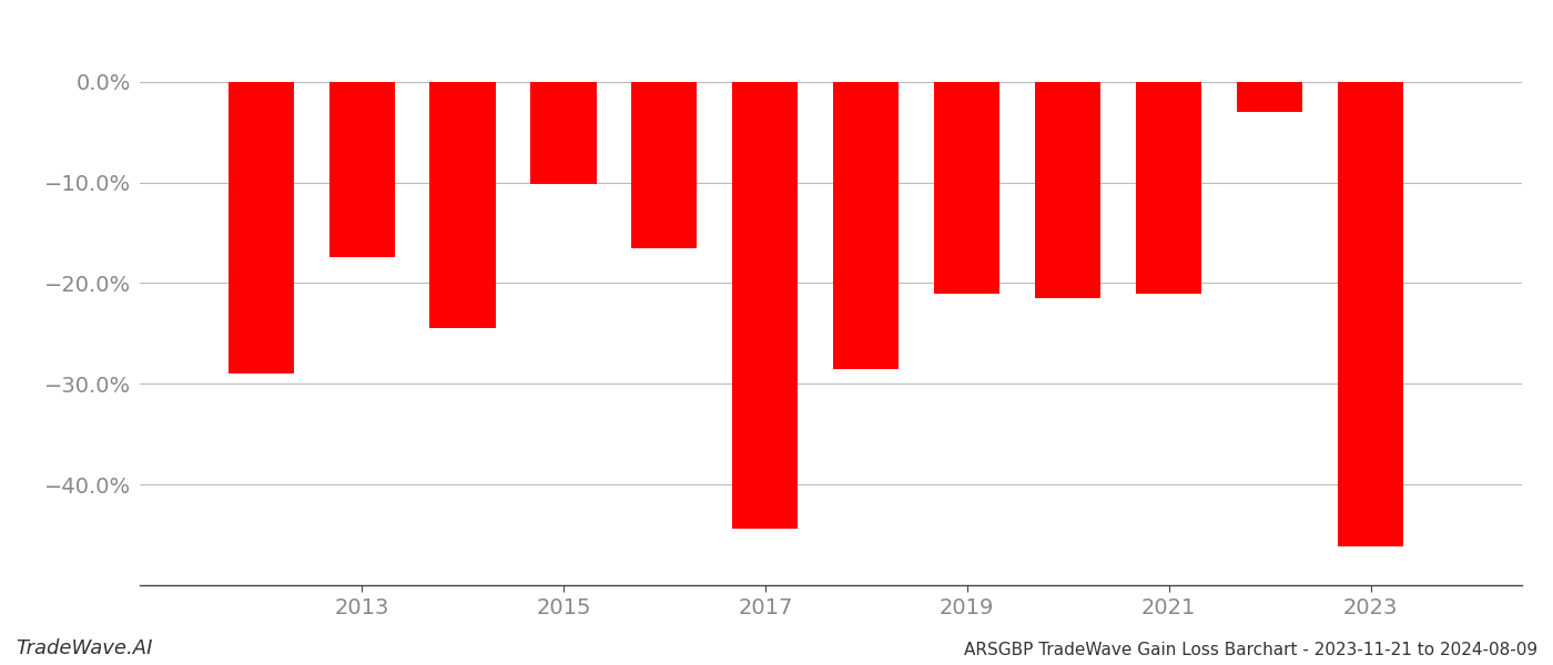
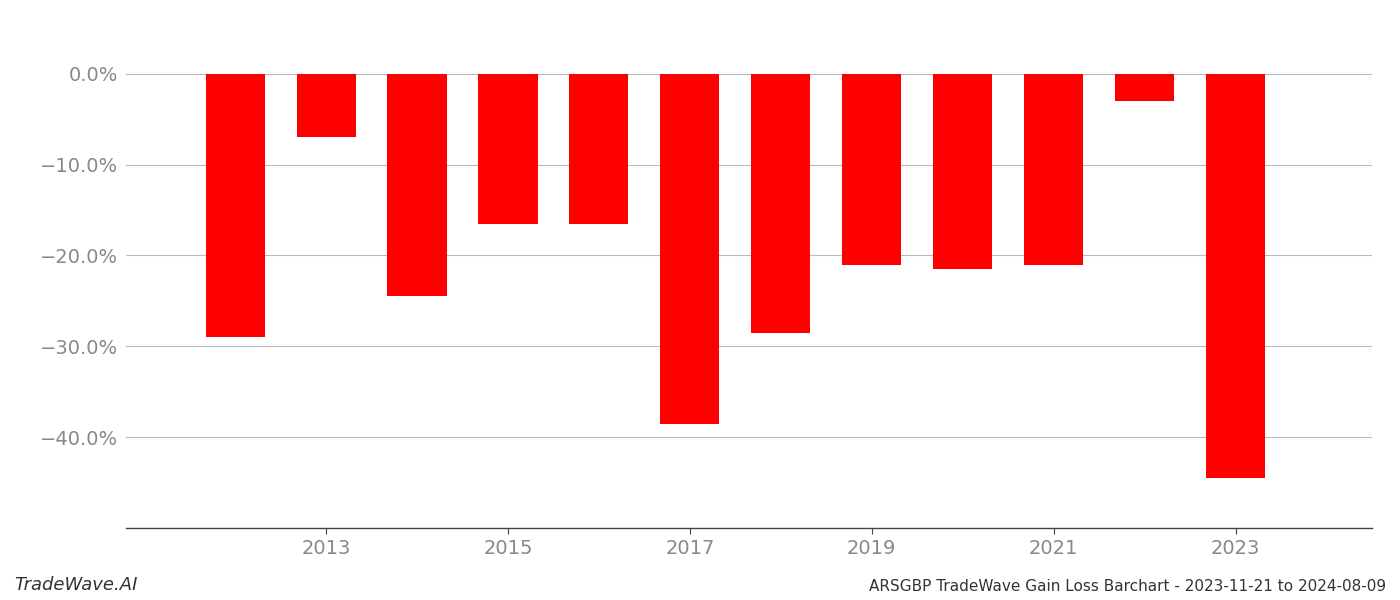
2013: -17.4% -> -7.0%
2015: -10.2% -> -16.5%
2017: -44.4% -> -38.5%
2023: -46.2% -> -44.5%
